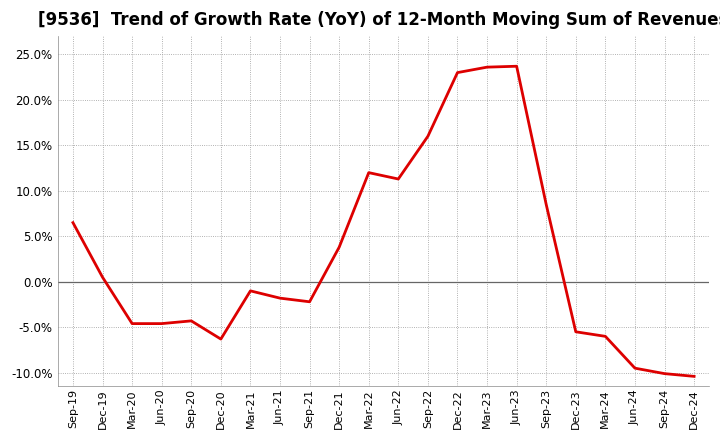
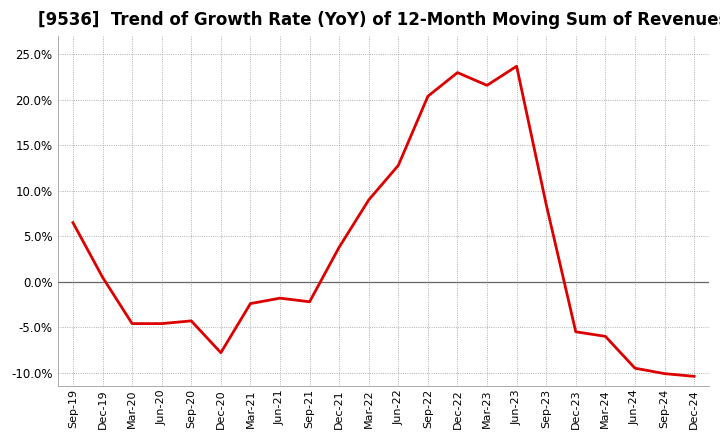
Dec-20: -6.3% -> -7.8%
Mar-21: -1.0% -> -2.4%
Mar-22: 12.0% -> 9.0%
Jun-22: 11.3% -> 12.8%
Sep-22: 16.0% -> 20.4%
Mar-23: 23.6% -> 21.6%
